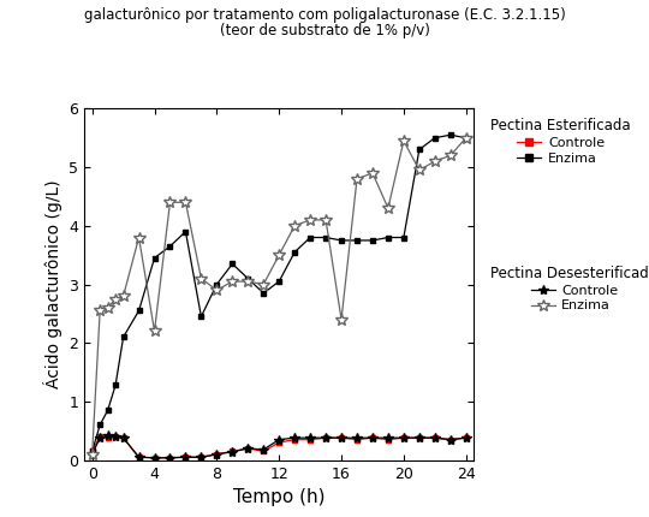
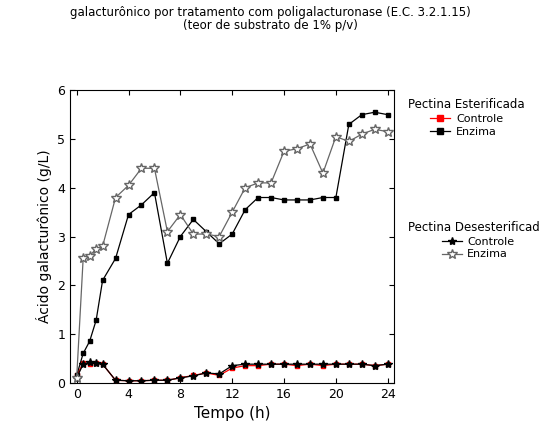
Enzima/4: 2.20 -> 4.05
Enzima/8: 2.90 -> 3.45
Enzima/16: 2.40 -> 4.75
Enzima/20: 5.45 -> 5.05
Enzima/24: 5.50 -> 5.15
